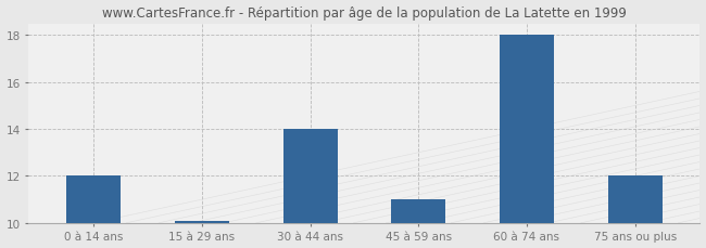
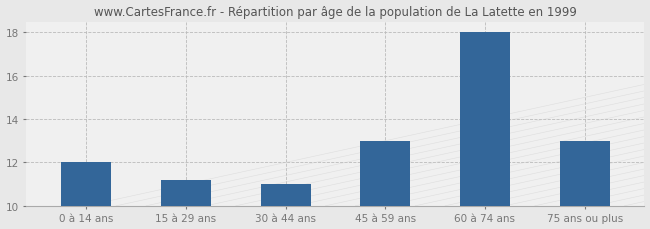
15 à 29 ans: 10.1 -> 11.2
30 à 44 ans: 14.0 -> 11.0
45 à 59 ans: 11.0 -> 13.0
75 ans ou plus: 12.0 -> 13.0
